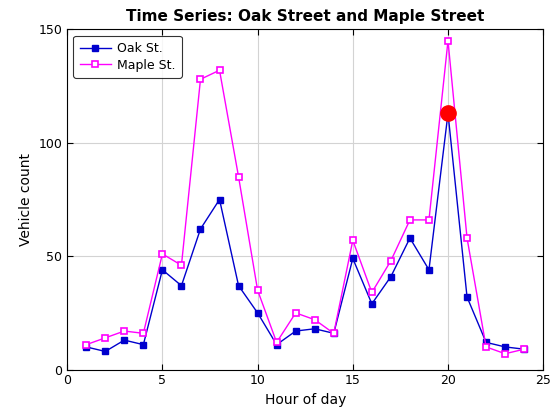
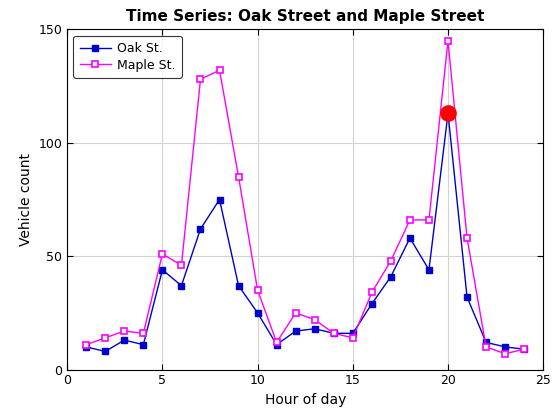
Oak St./15: 49 -> 16
Maple St./15: 57 -> 14
